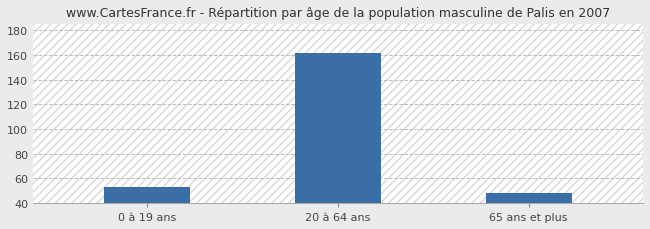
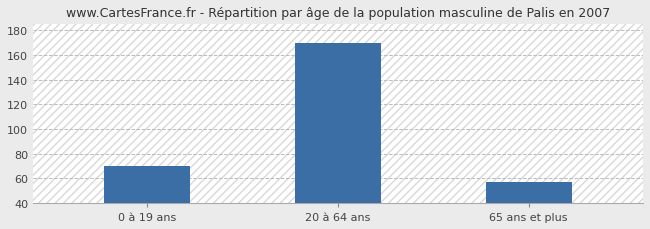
0 à 19 ans: 53 -> 70
20 à 64 ans: 162 -> 170
65 ans et plus: 48 -> 57
